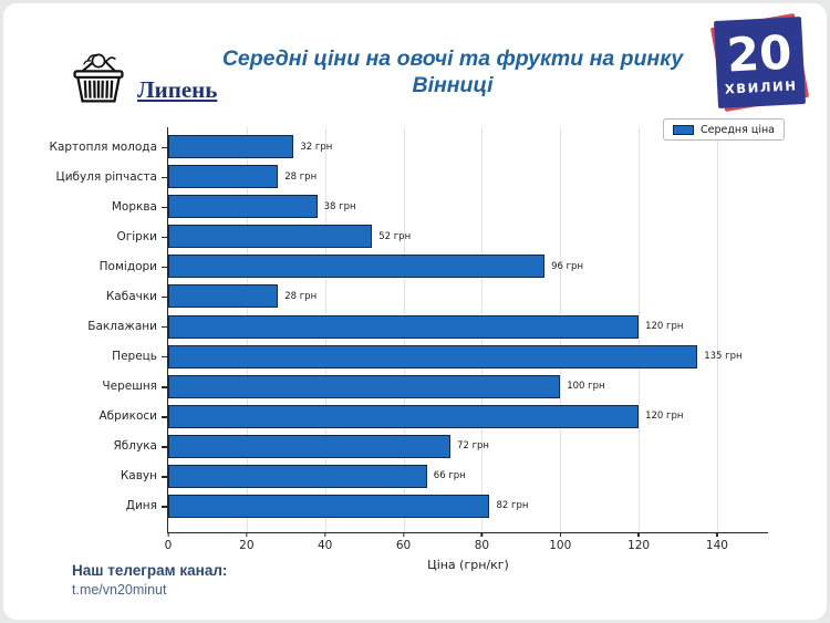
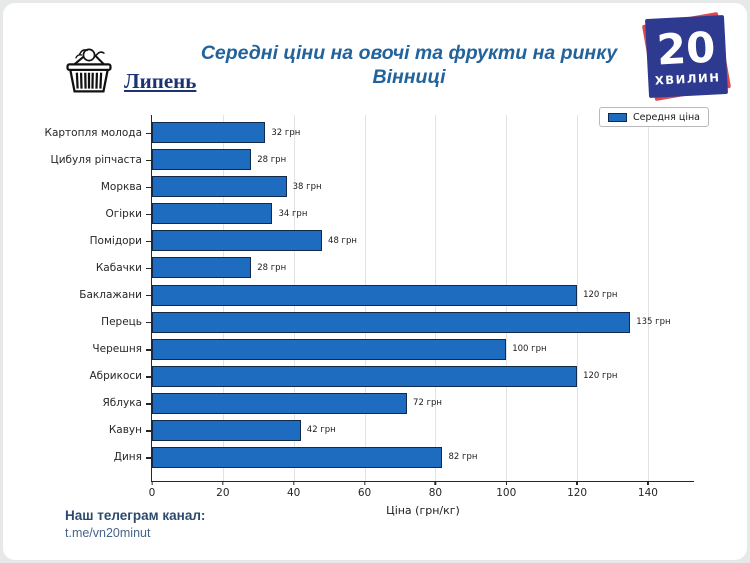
Огірки: 52 -> 34
Помідори: 96 -> 48
Кавун: 66 -> 42
